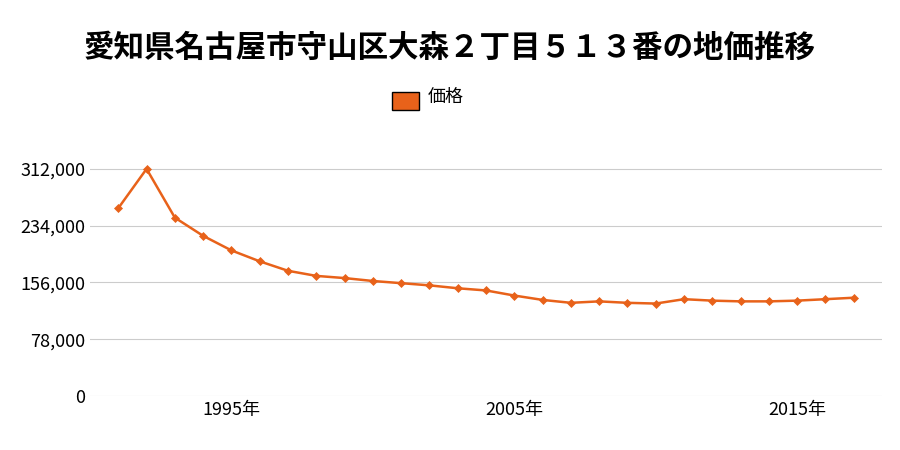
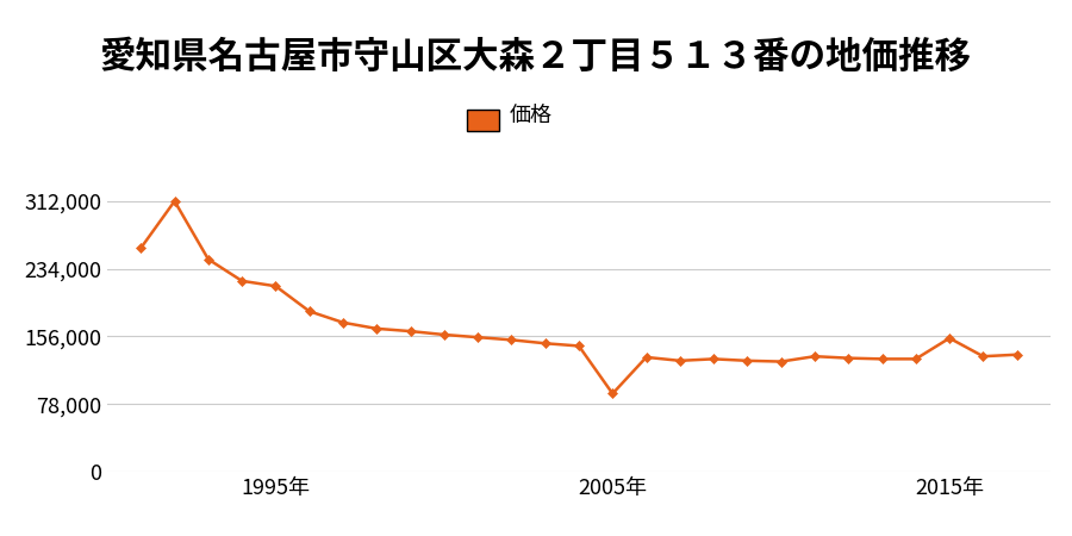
1995年: 200,000 -> 214,000
2005年: 138,000 -> 90,000
2015年: 131,000 -> 154,000
